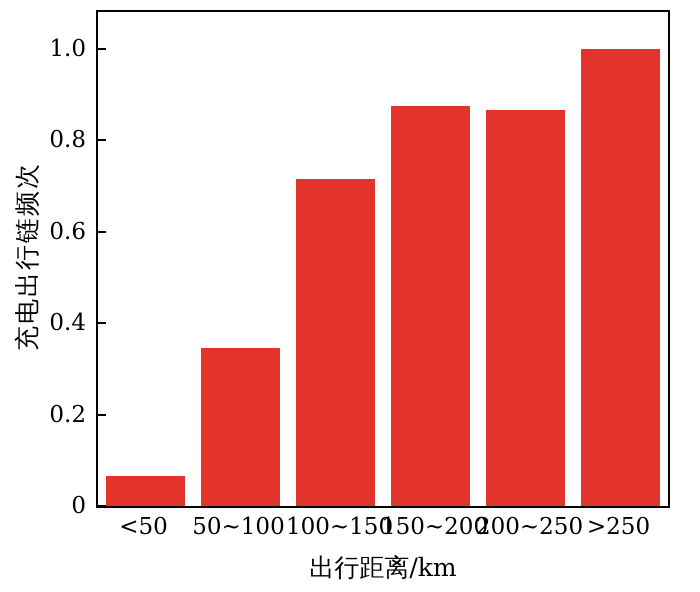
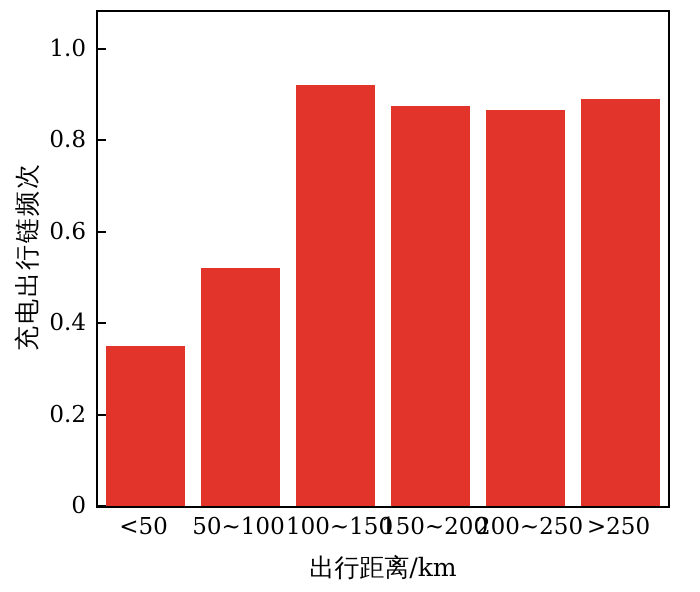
<50: 0.07 -> 0.35
50~100: 0.34 -> 0.52
100~150: 0.71 -> 0.92
>250: 1.00 -> 0.89
